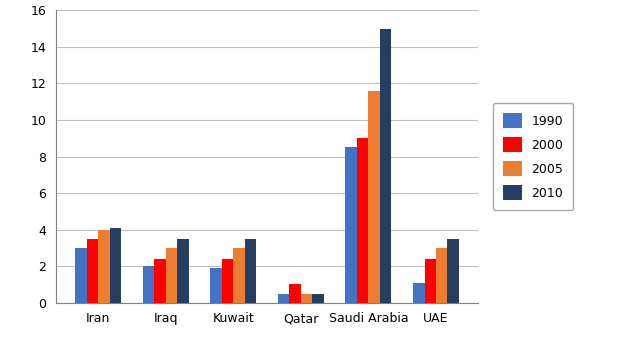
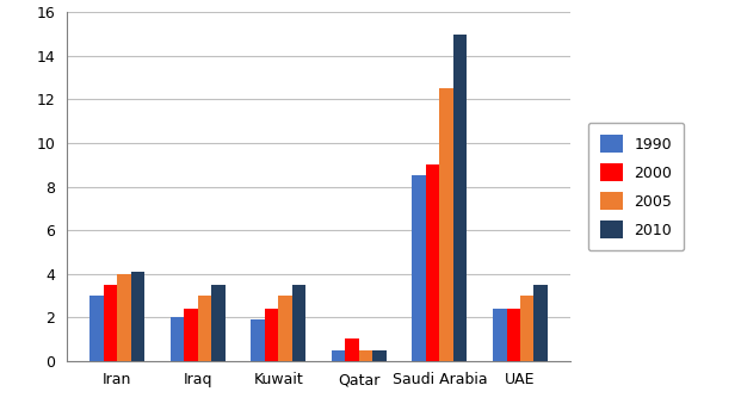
2005/Saudi Arabia: 11.6 -> 12.5
1990/UAE: 1.1 -> 2.4
